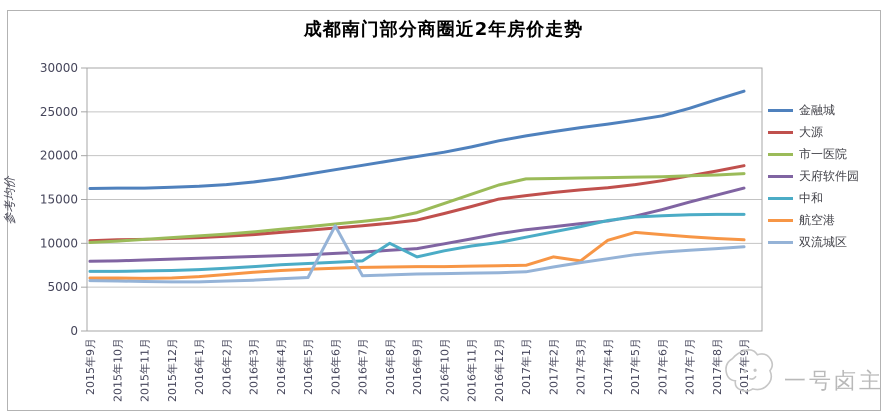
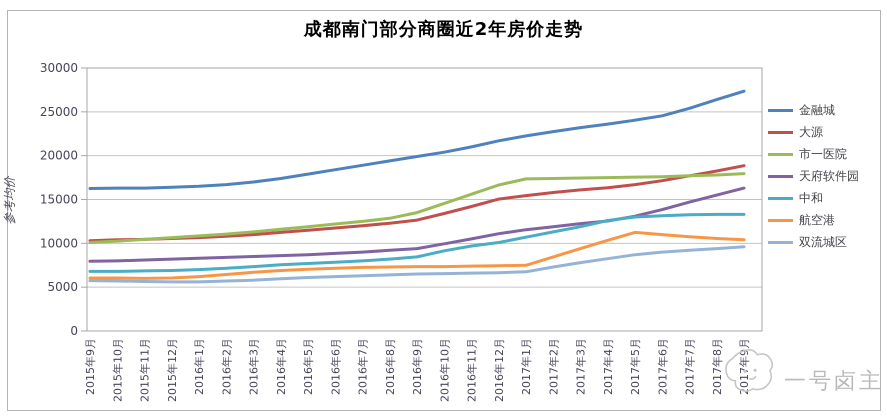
双流城区/2016年6月: 12000 -> 6000
中和/2016年8月: 10000 -> 8000
航空港/2017年3月: 8000 -> 9000
